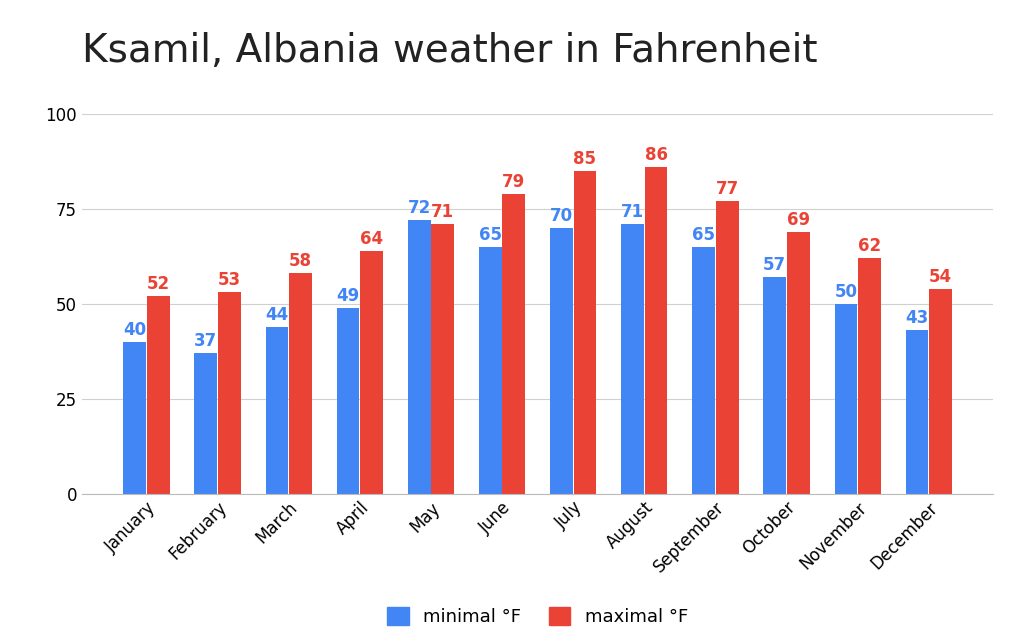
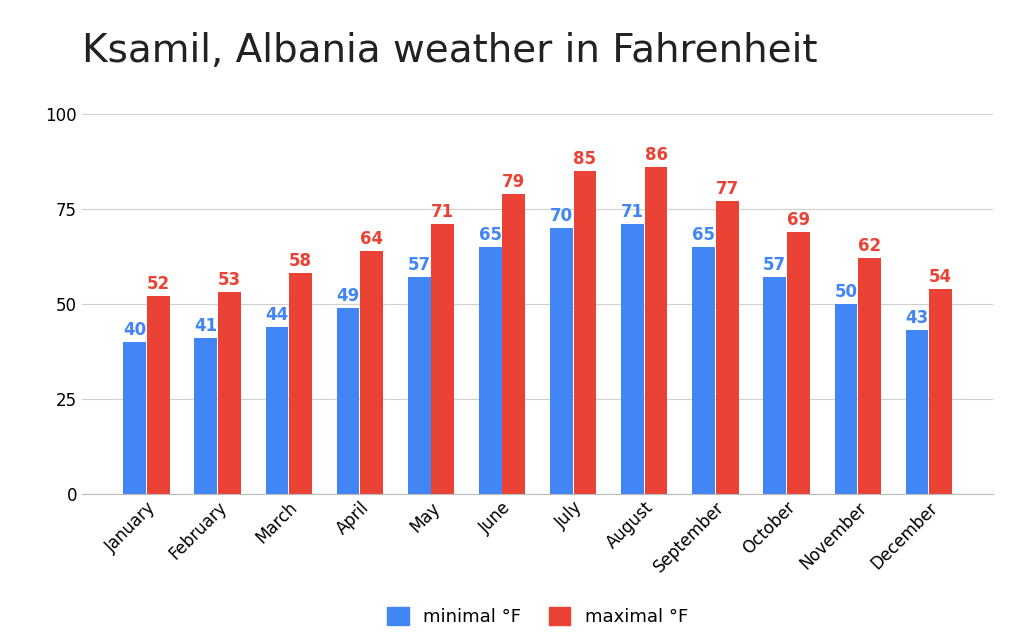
minimal °F/February: 37 -> 41
minimal °F/May: 72 -> 57
